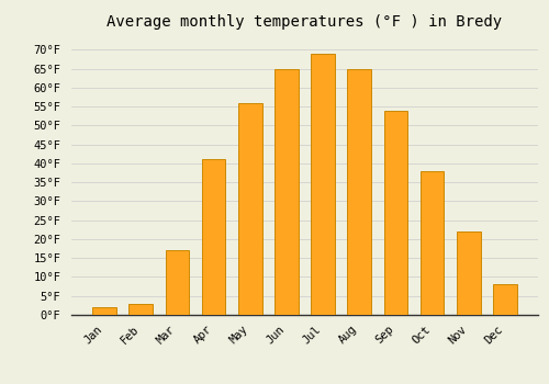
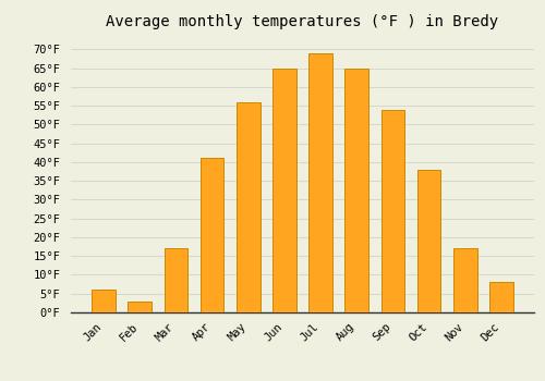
Jan: 2°F -> 6°F
Nov: 22°F -> 17°F
